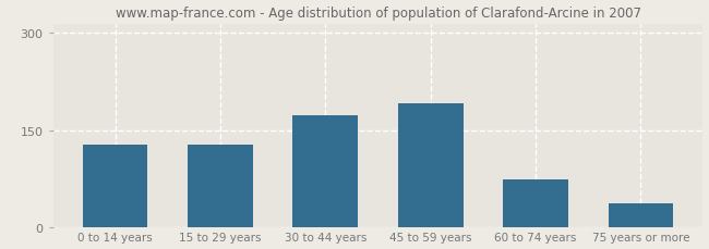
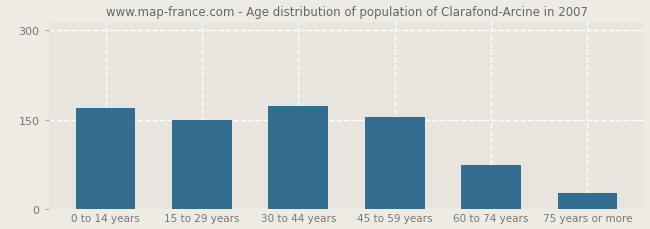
0 to 14 years: 128 -> 170
15 to 29 years: 128 -> 150
45 to 59 years: 192 -> 155
75 years or more: 38 -> 28
